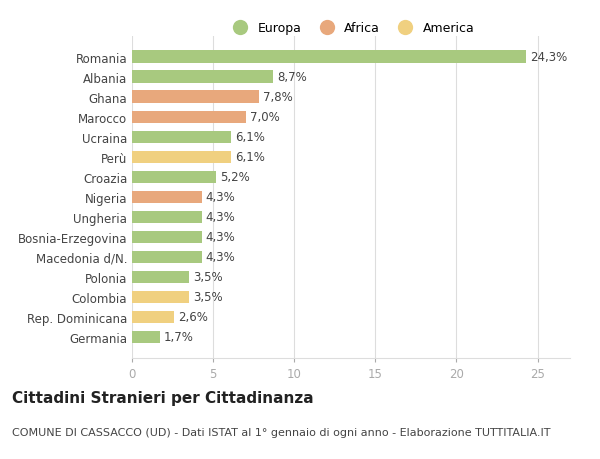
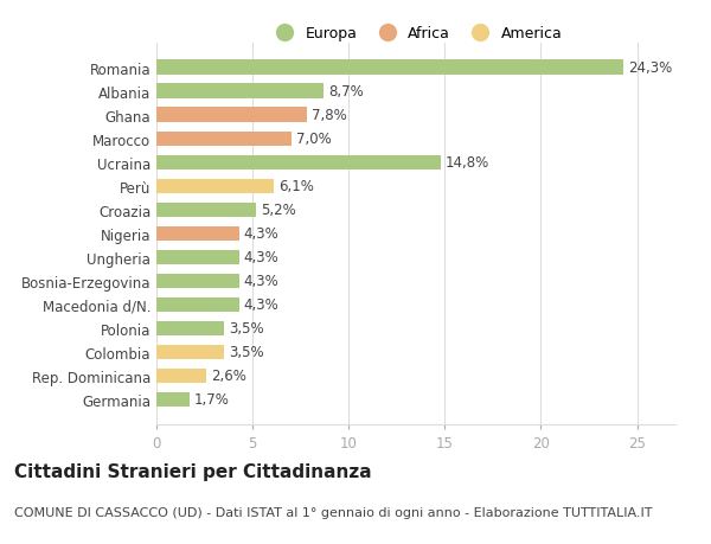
Ucraina: 6,1% -> 14,8%
